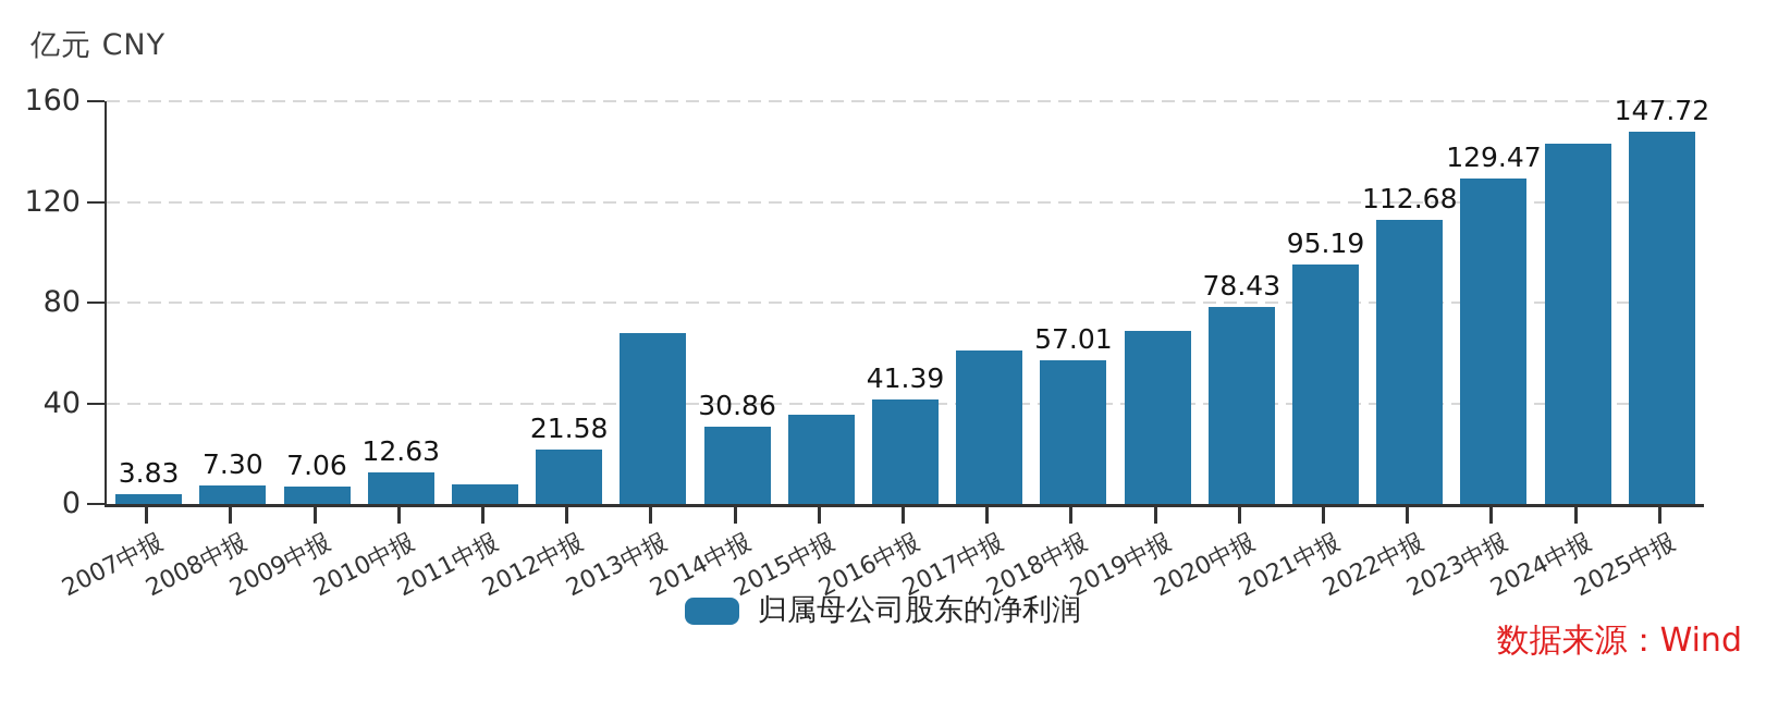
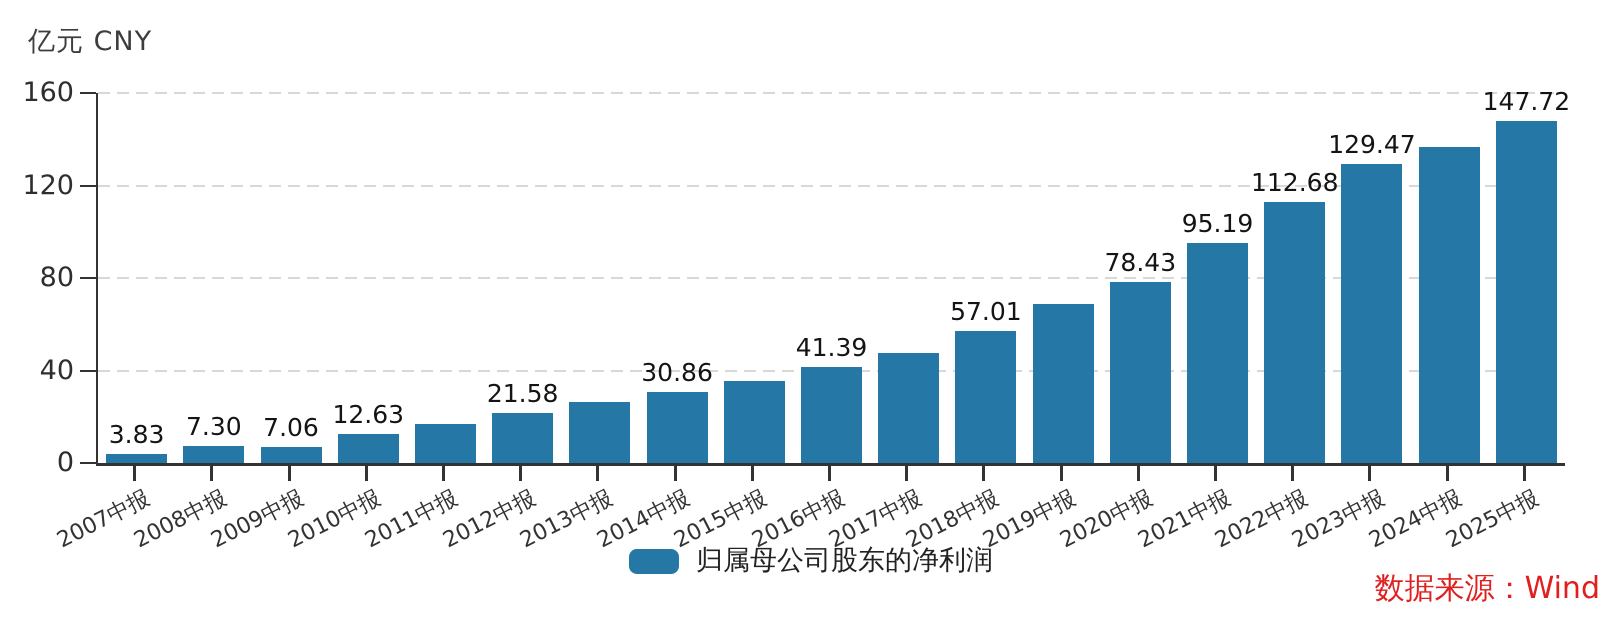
2011中报: 8 -> 17
2013中报: 68 -> 26
2017中报: 61 -> 48
2024中报: 143 -> 137
